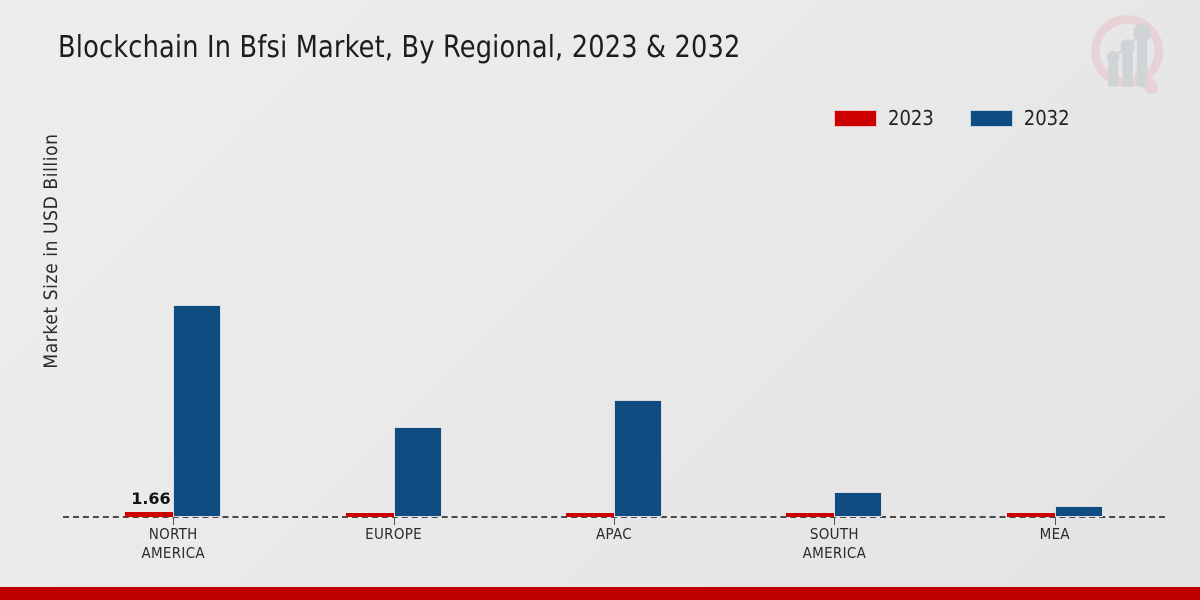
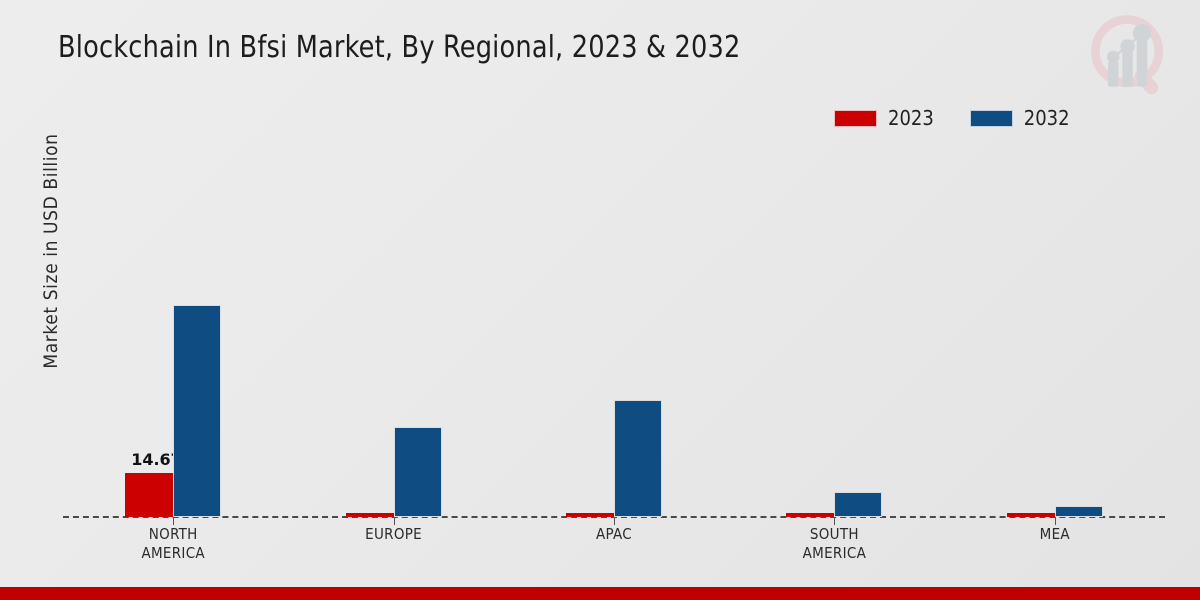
2023/NORTH AMERICA: 1.66 -> 14.67
